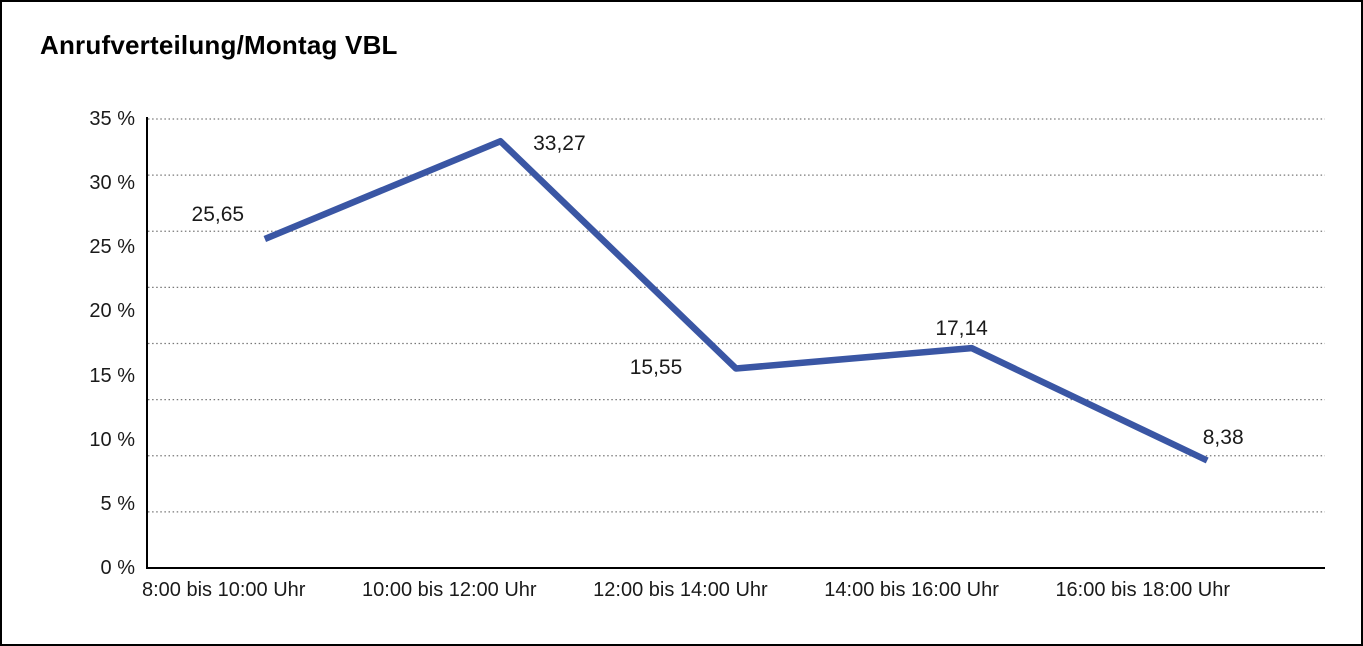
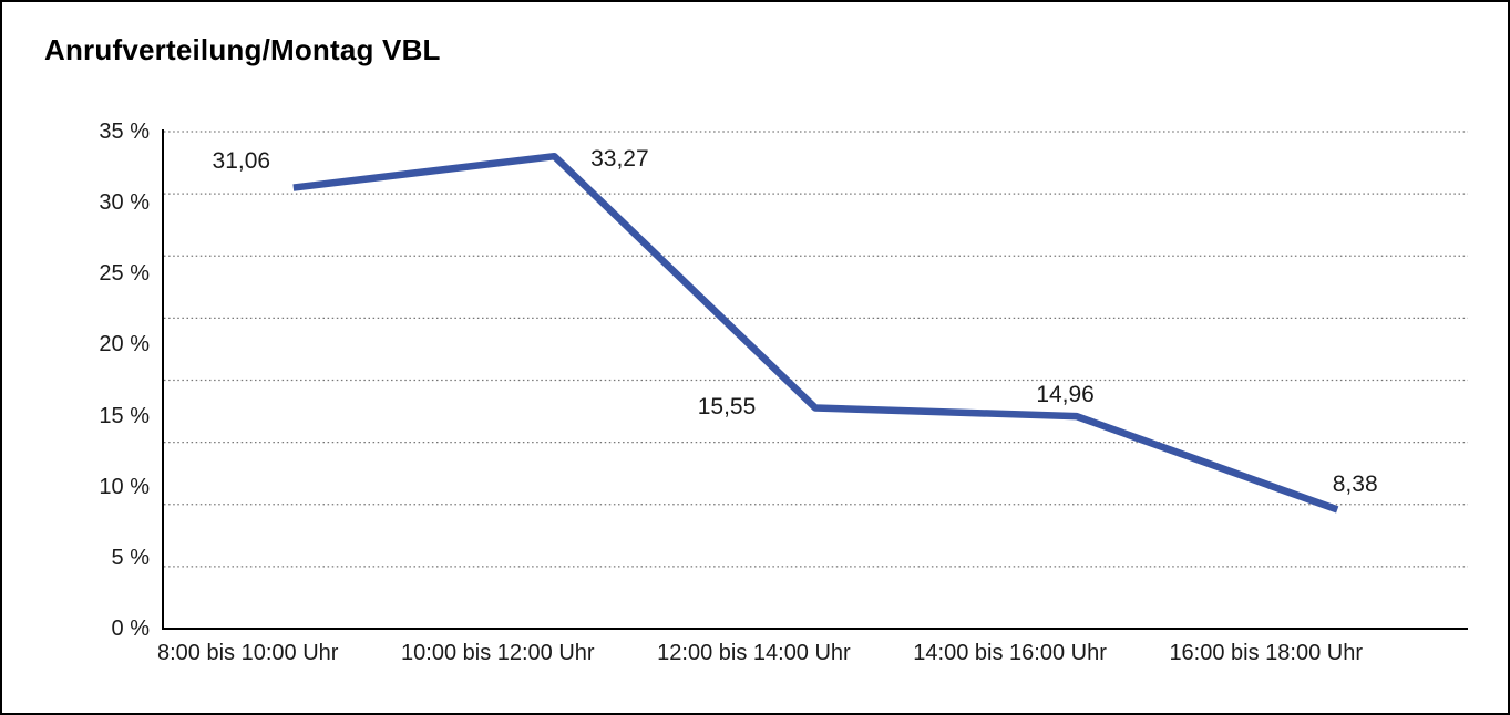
8:00 bis 10:00 Uhr: 25,65 -> 31,06
14:00 bis 16:00 Uhr: 17,14 -> 14,96
